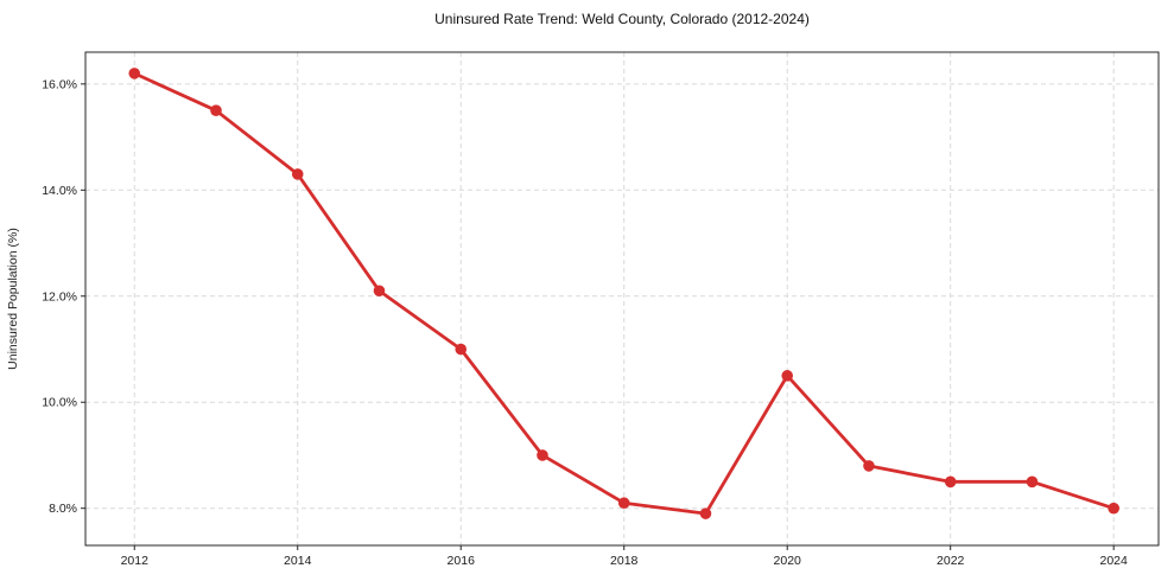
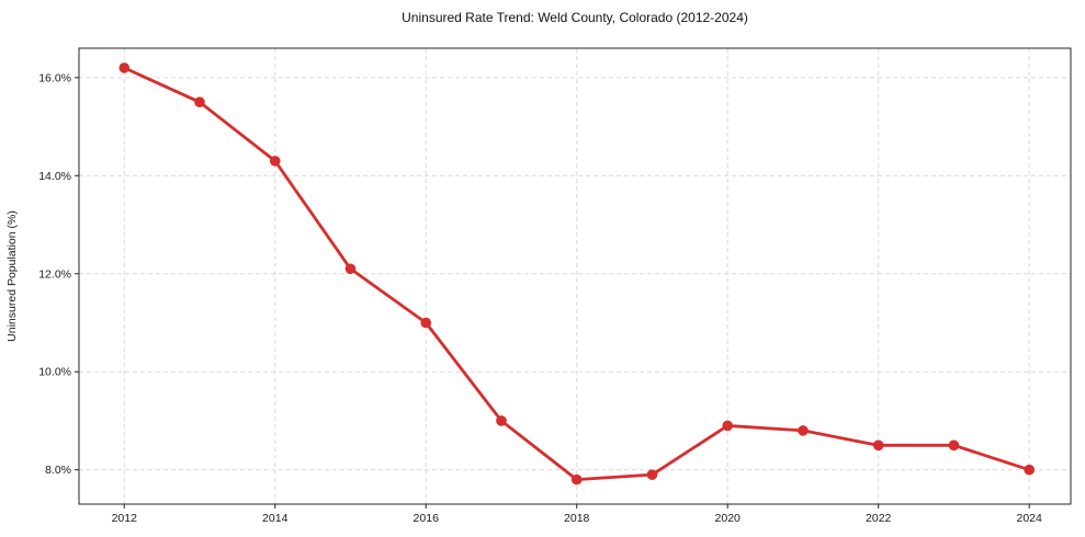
2018: 8.1% -> 7.8%
2020: 10.5% -> 8.9%
